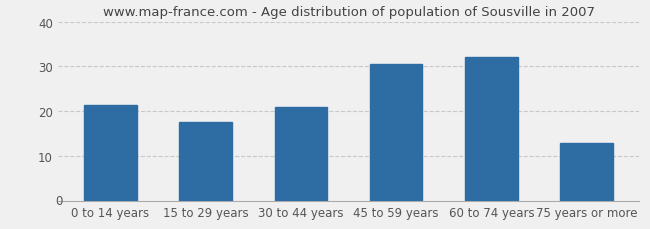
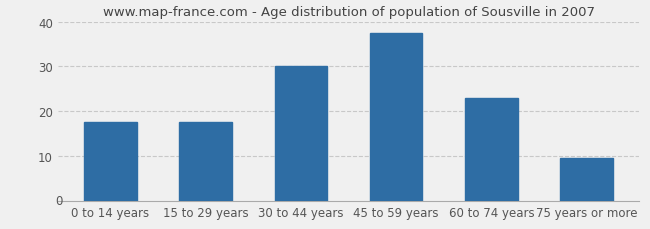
0 to 14 years: 21.5 -> 17.5
30 to 44 years: 21.0 -> 30.0
45 to 59 years: 30.5 -> 37.5
60 to 74 years: 32.0 -> 23.0
75 years or more: 13.0 -> 9.5
